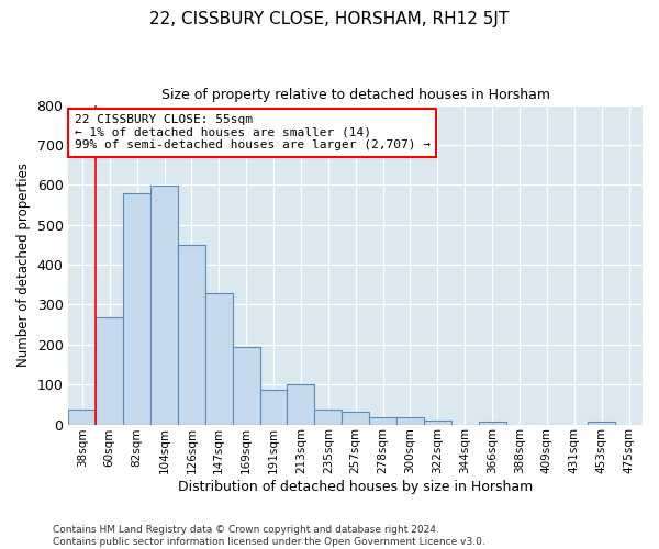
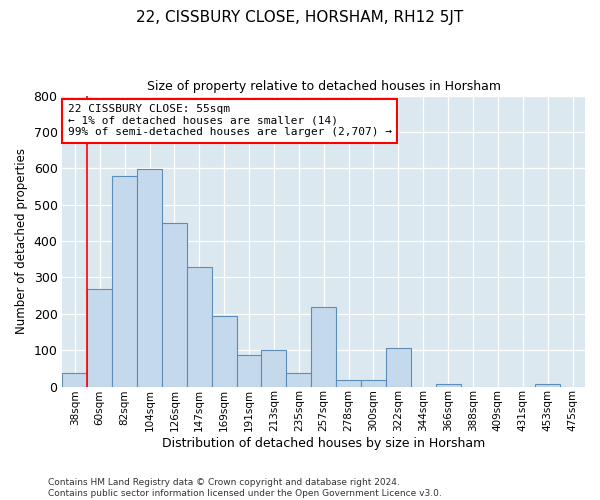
257sqm: 32 -> 220
322sqm: 11 -> 105
